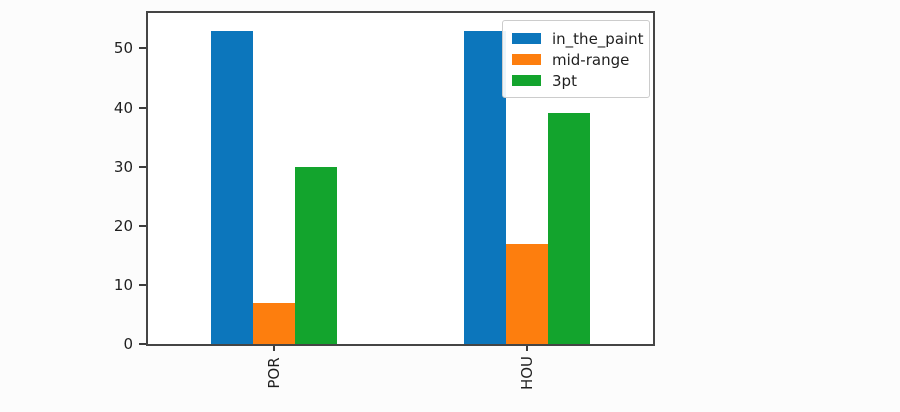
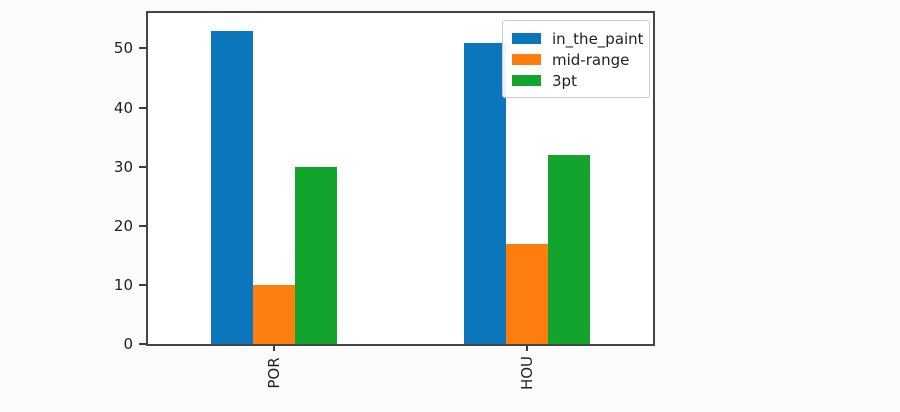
mid-range/POR: 7 -> 10
in_the_paint/HOU: 53 -> 51
3pt/HOU: 39 -> 32
